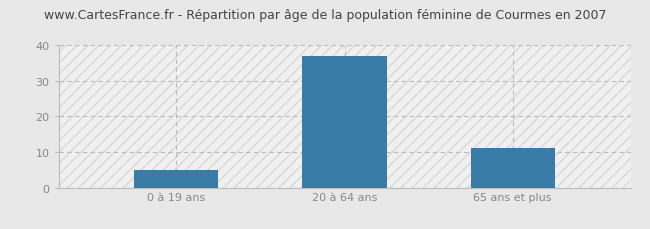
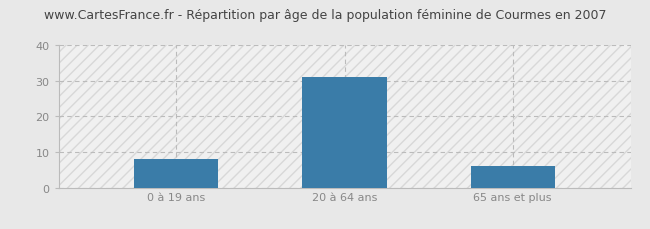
0 à 19 ans: 5 -> 8
20 à 64 ans: 37 -> 31
65 ans et plus: 11 -> 6
